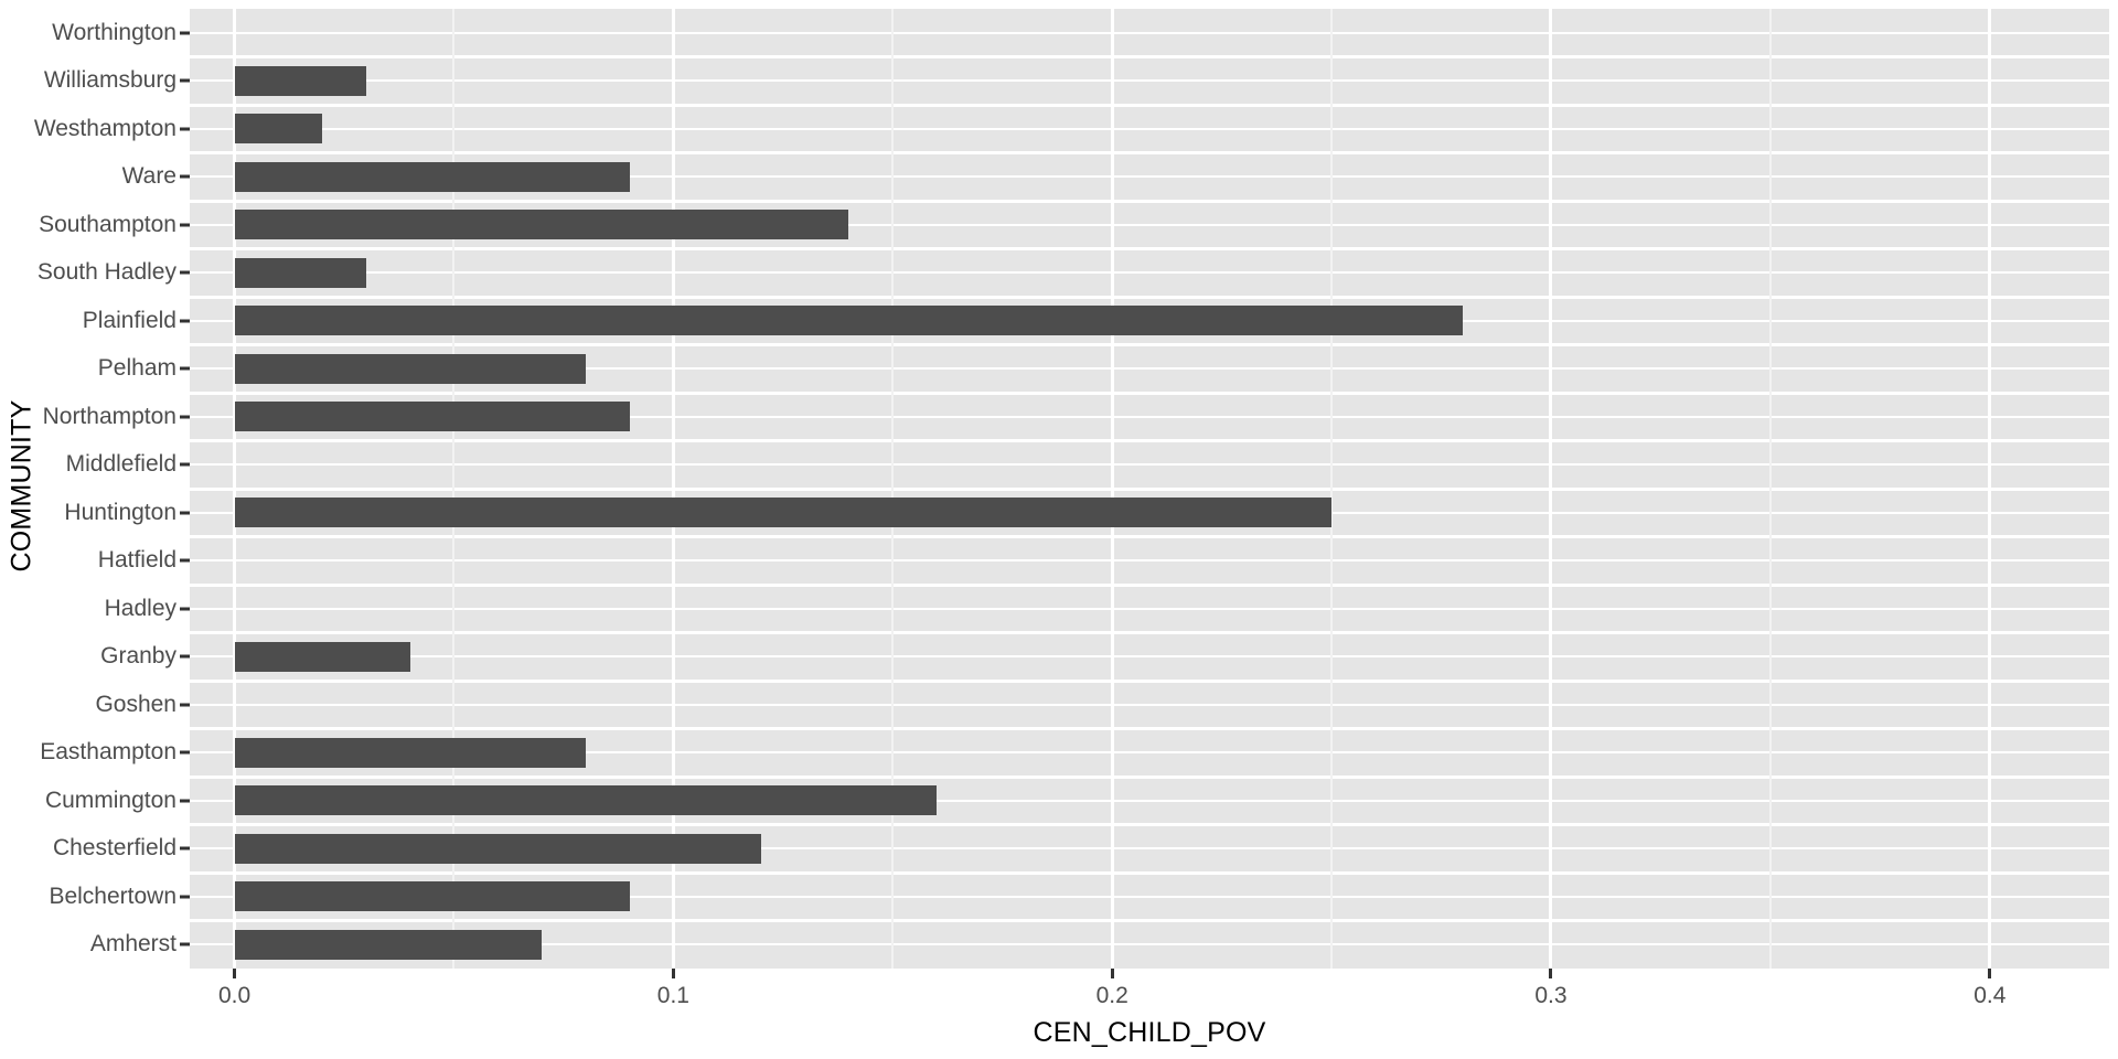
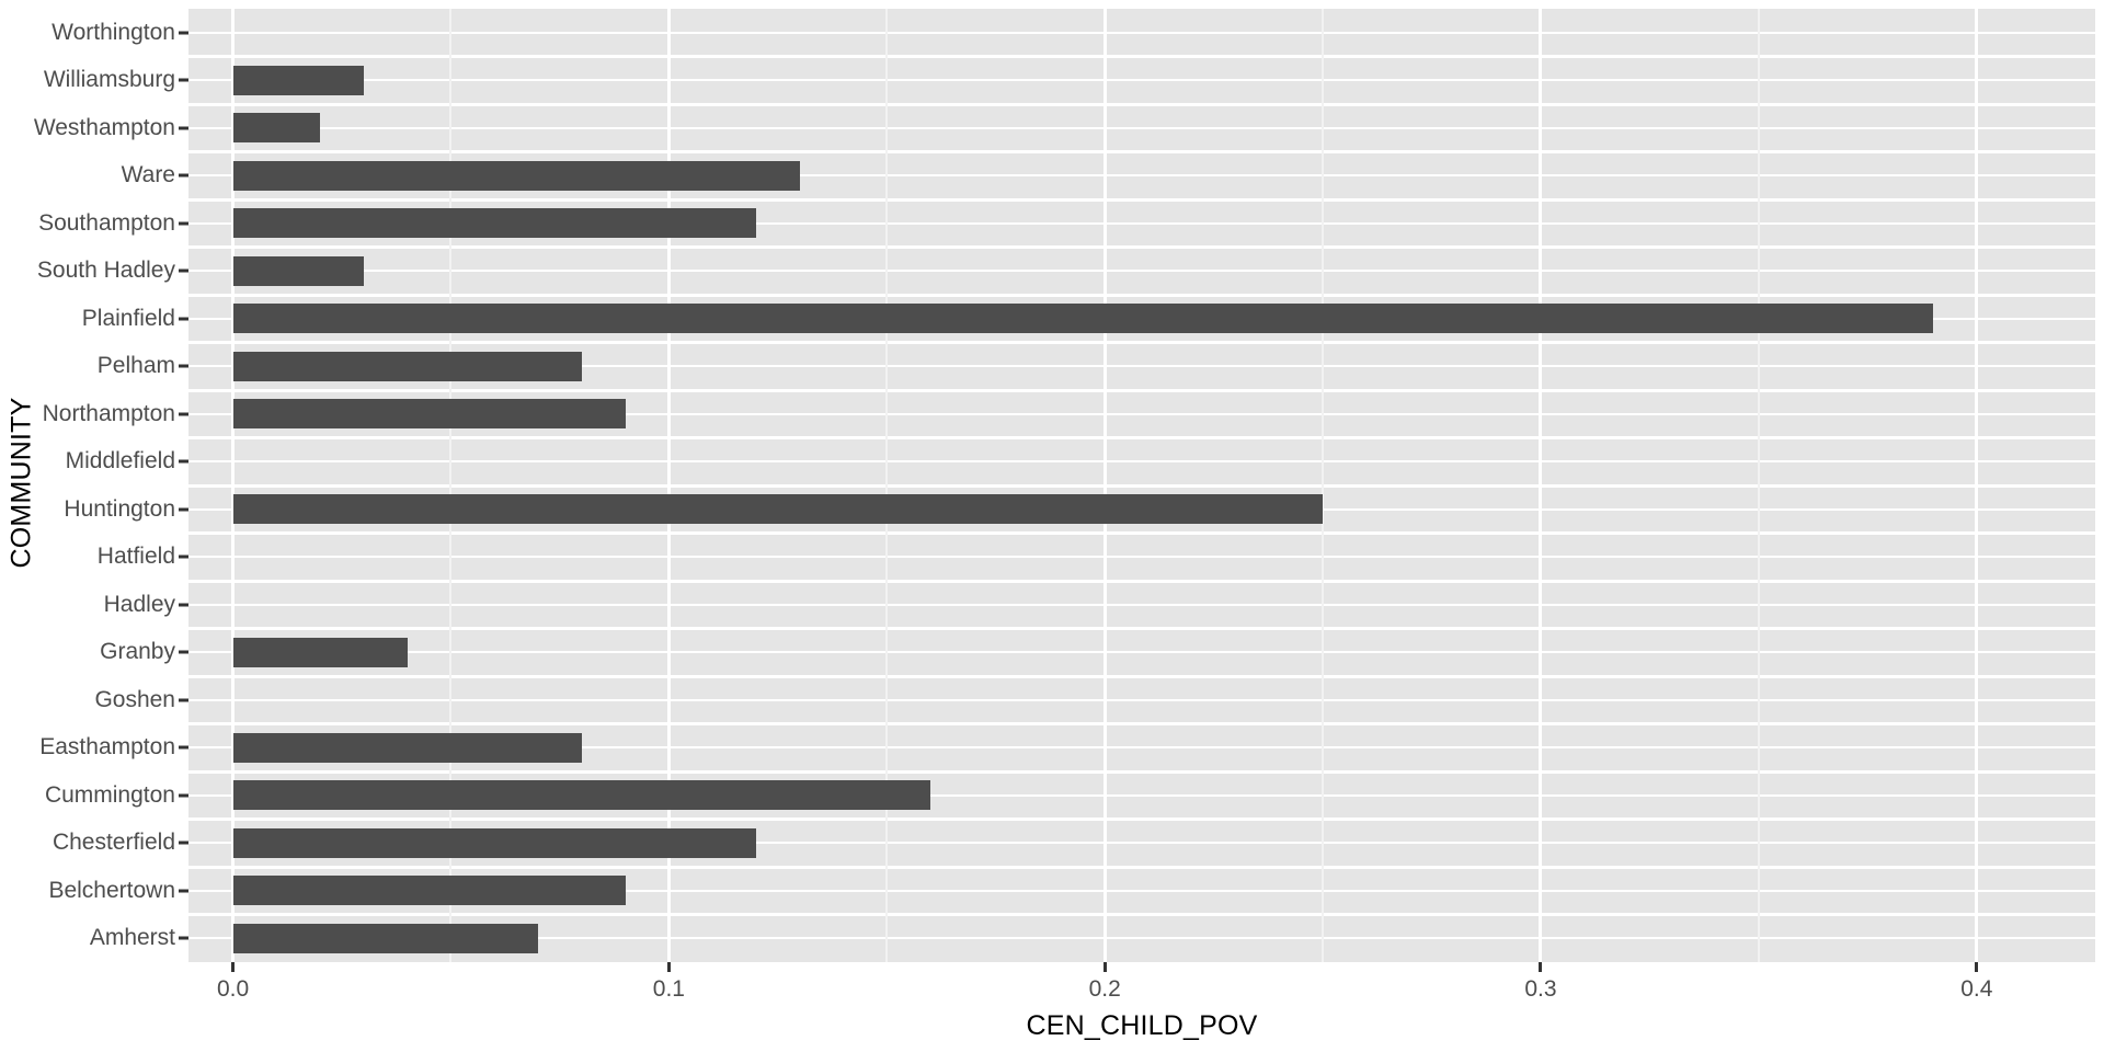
Plainfield: 0.28 -> 0.39
Southampton: 0.14 -> 0.12
Ware: 0.09 -> 0.13
